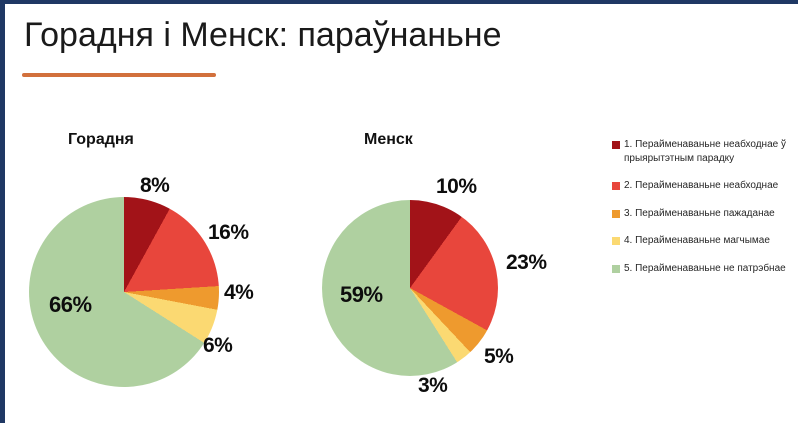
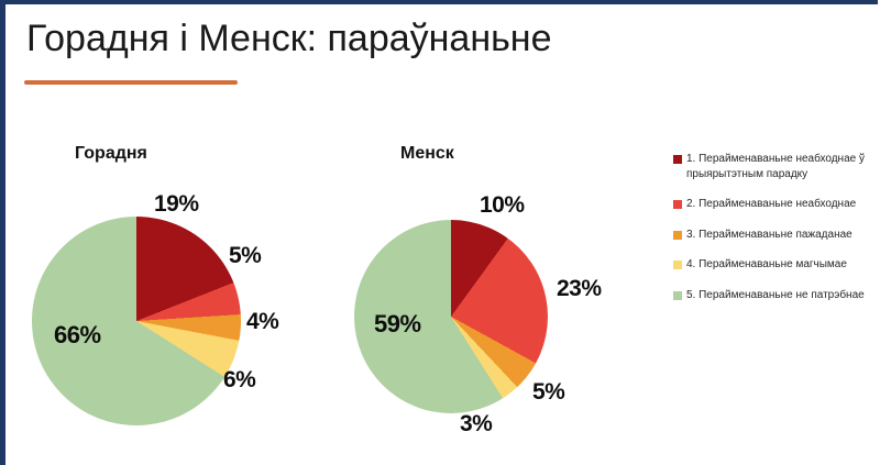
Горадня/1. Перайменаваньне неабходнае ў прыярытэтным парадку: 8% -> 19%
Горадня/2. Перайменаваньне неабходнае: 16% -> 5%
